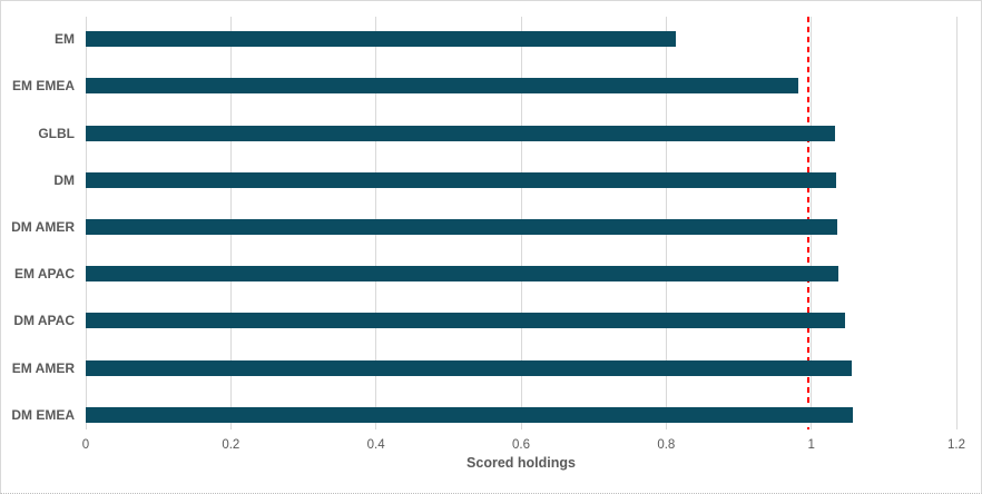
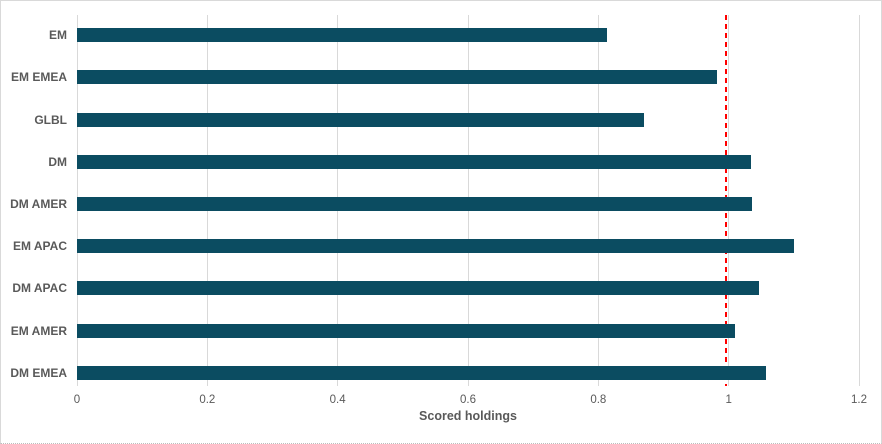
GLBL: 1.03 -> 0.87
EM APAC: 1.04 -> 1.10
EM AMER: 1.05 -> 1.01
